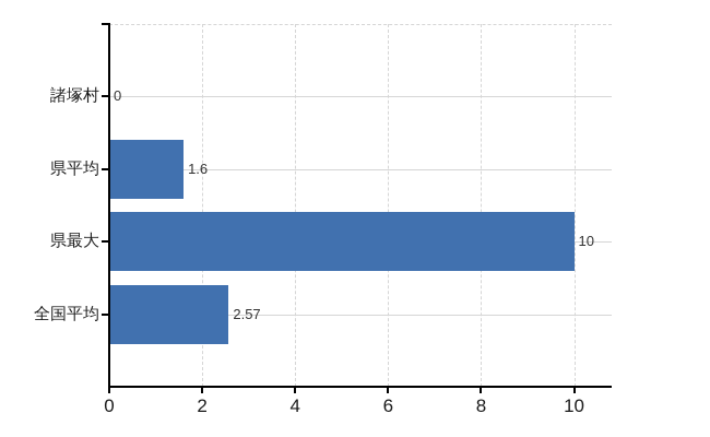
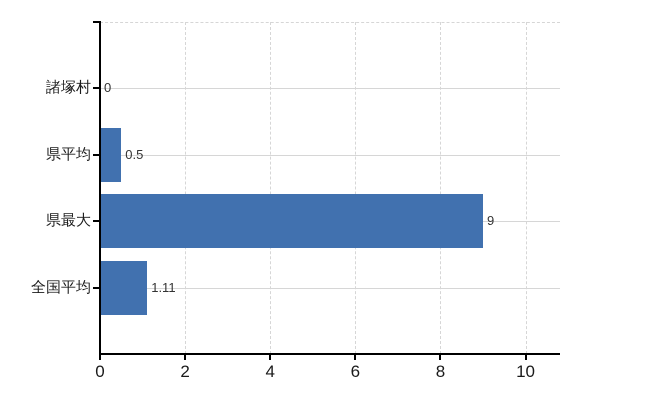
県平均: 1.6 -> 0.5
県最大: 10 -> 9
全国平均: 2.57 -> 1.11
